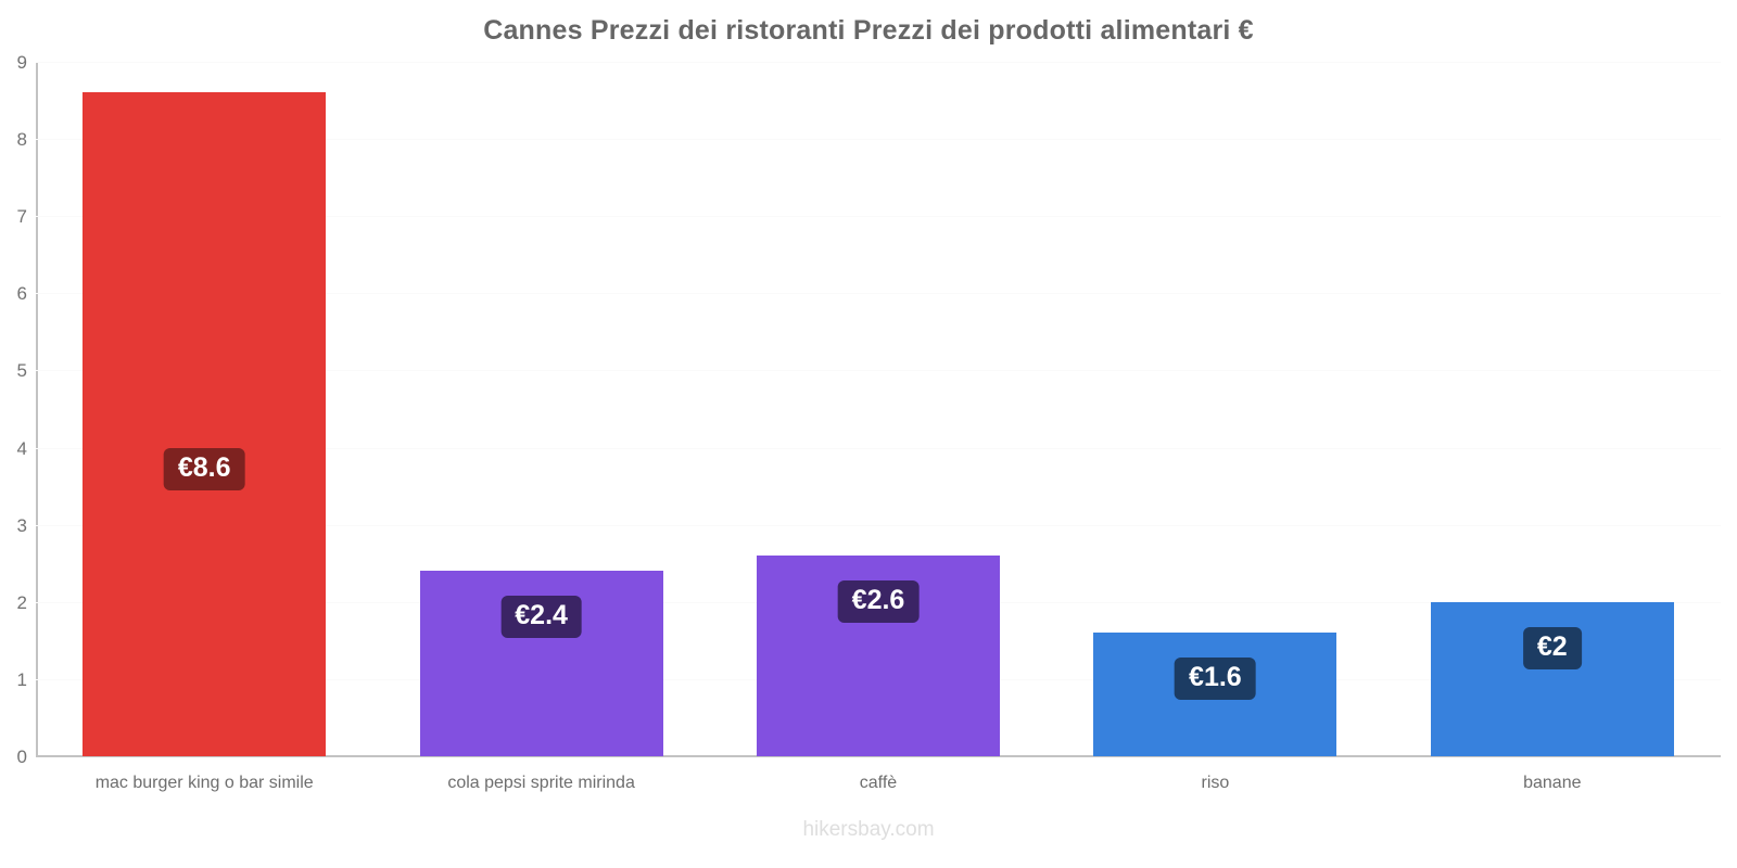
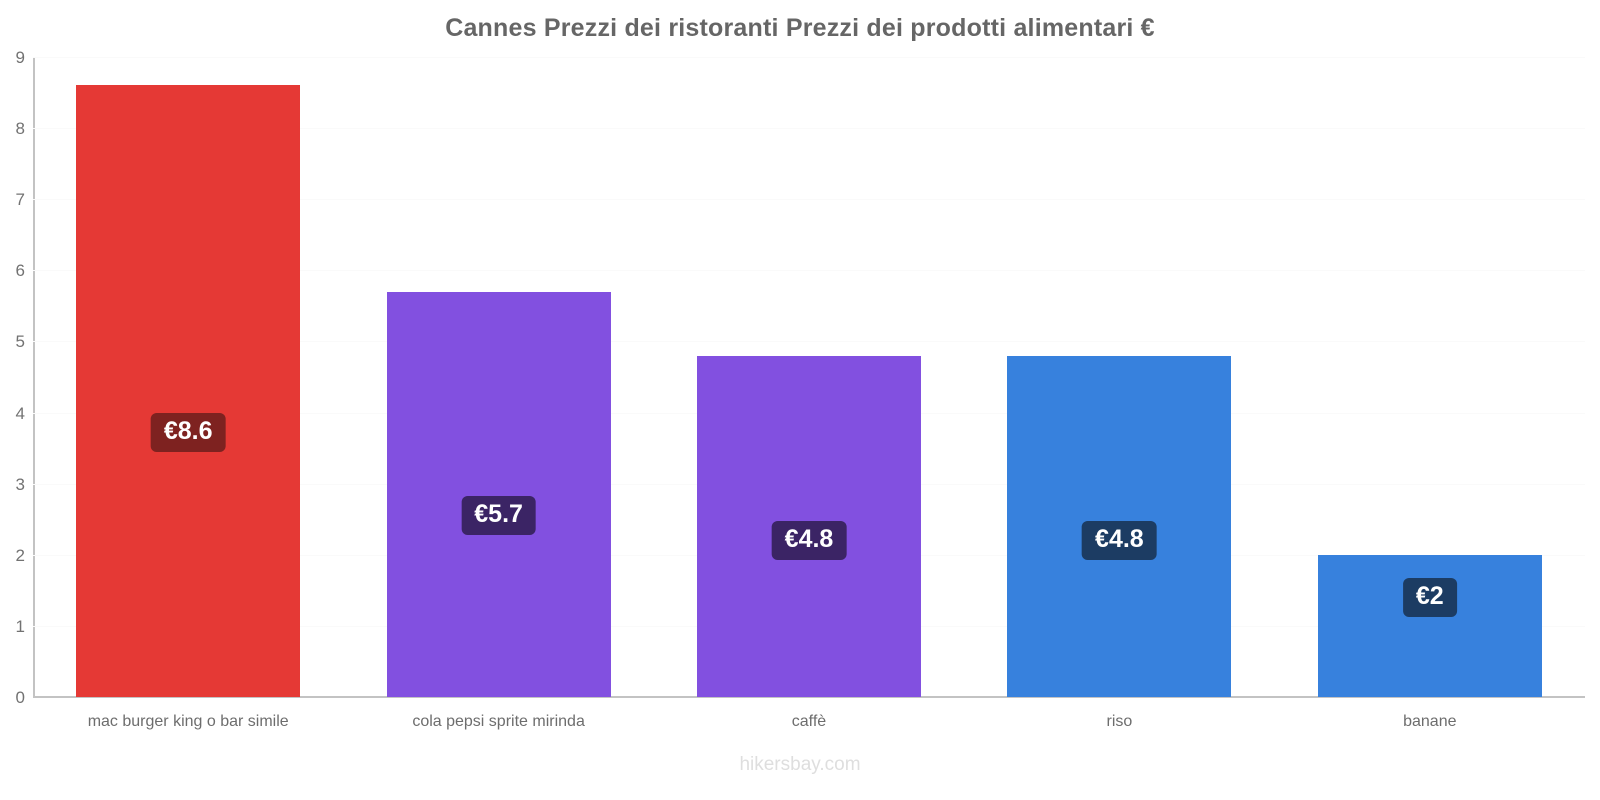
cola pepsi sprite mirinda: €2.4 -> €5.7
caffè: €2.6 -> €4.8
riso: €1.6 -> €4.8
